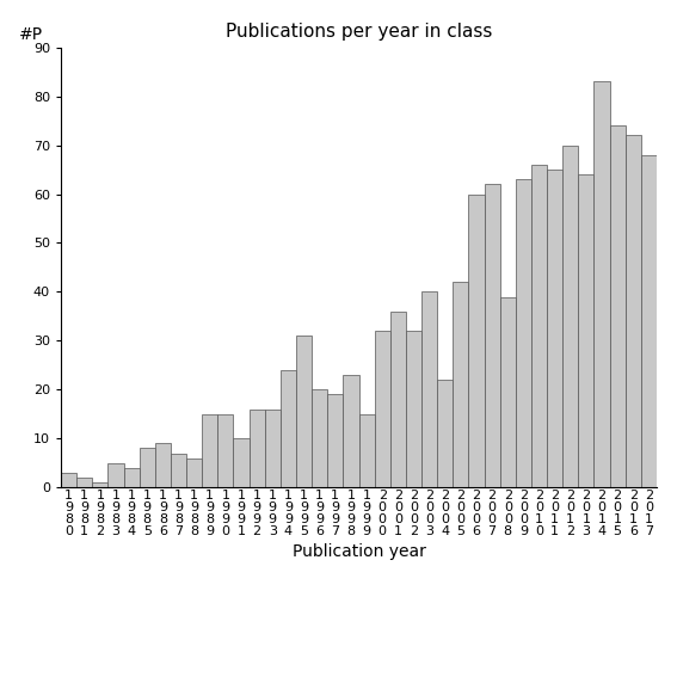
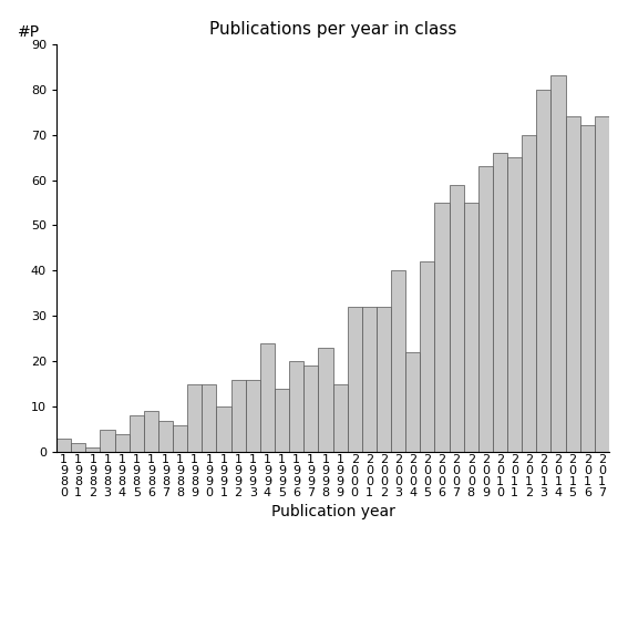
1 9 9 5: 31 -> 14
2 0 0 1: 36 -> 32
2 0 0 6: 60 -> 55
2 0 0 7: 62 -> 59
2 0 0 8: 39 -> 55
2 0 1 3: 64 -> 80
2 0 1 7: 68 -> 74
